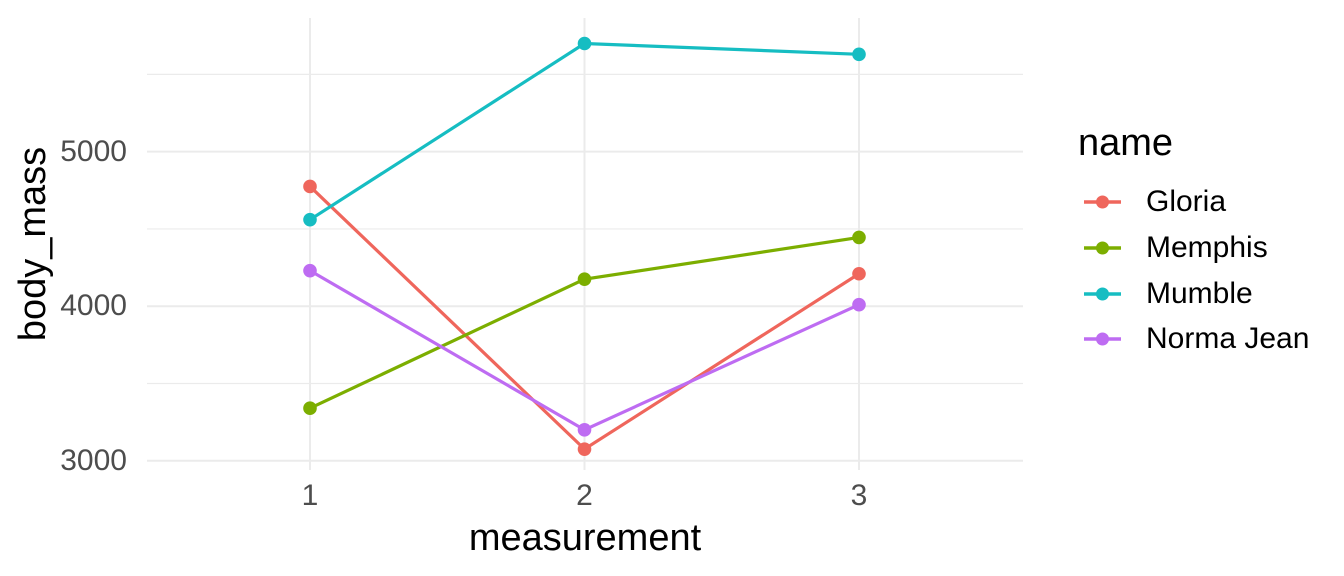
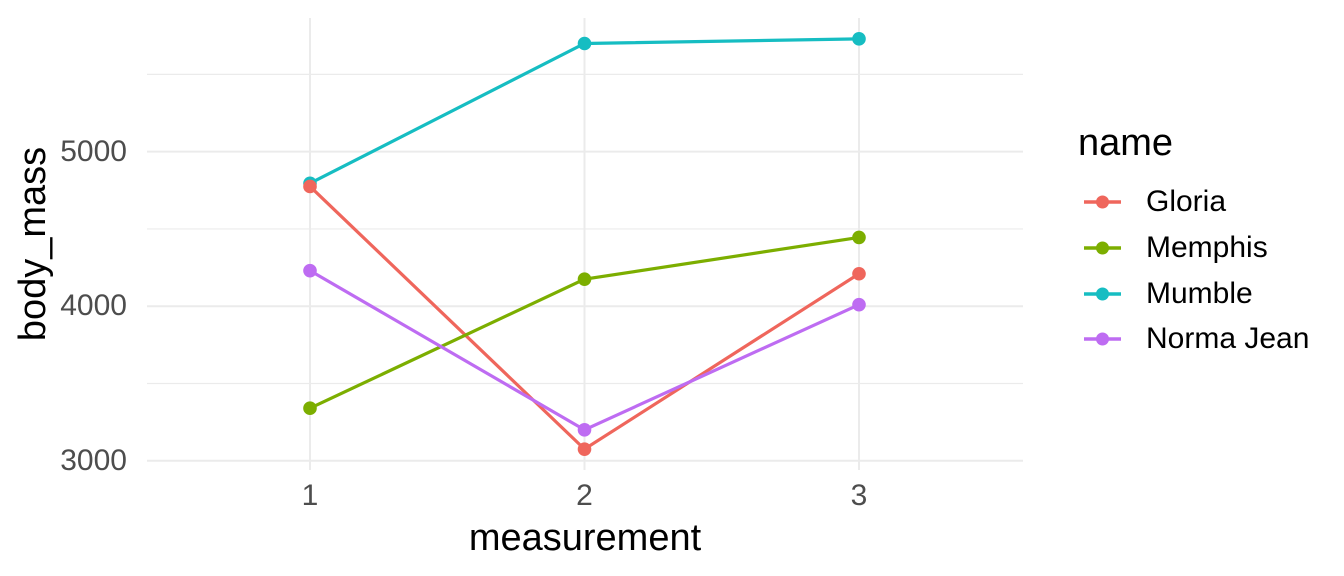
Mumble/1: 4560 -> 4800
Mumble/3: 5630 -> 5730
